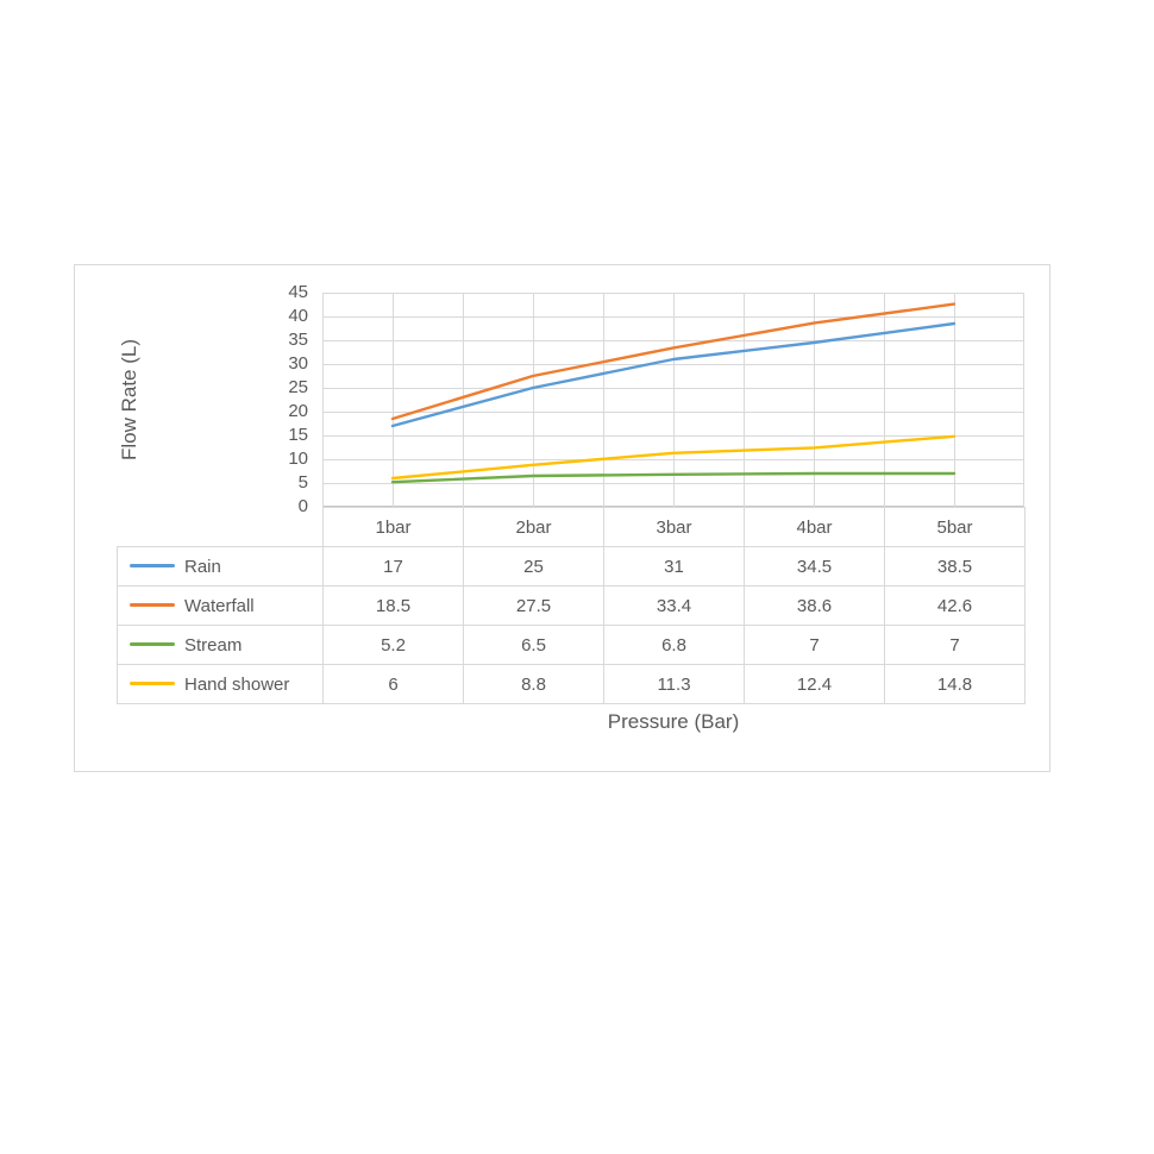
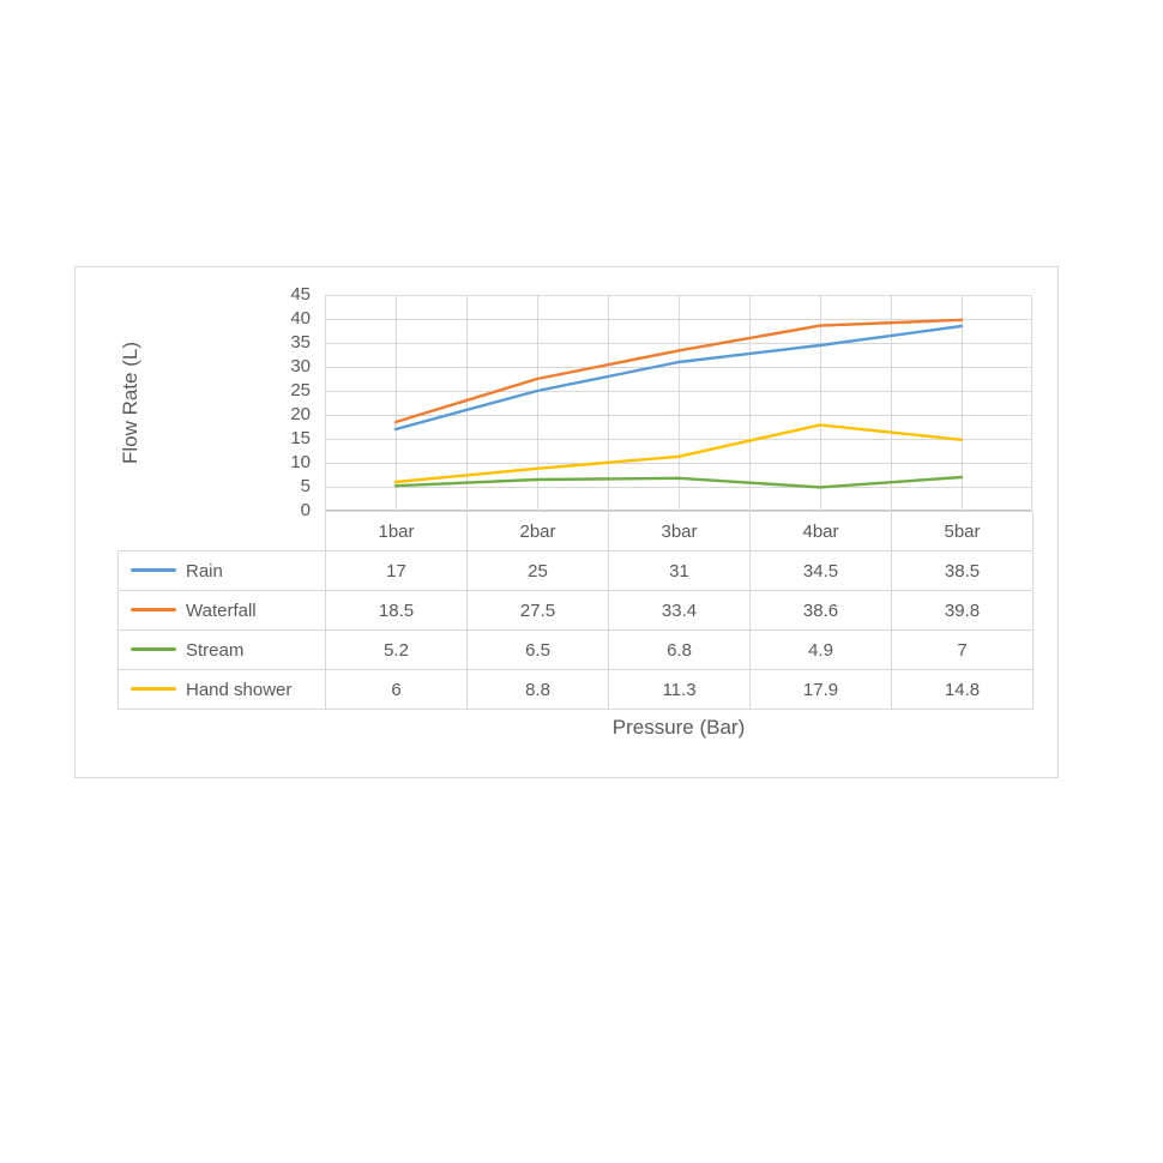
Stream/4bar: 7 -> 4.9
Hand shower/4bar: 12.4 -> 17.9
Waterfall/5bar: 42.6 -> 39.8
